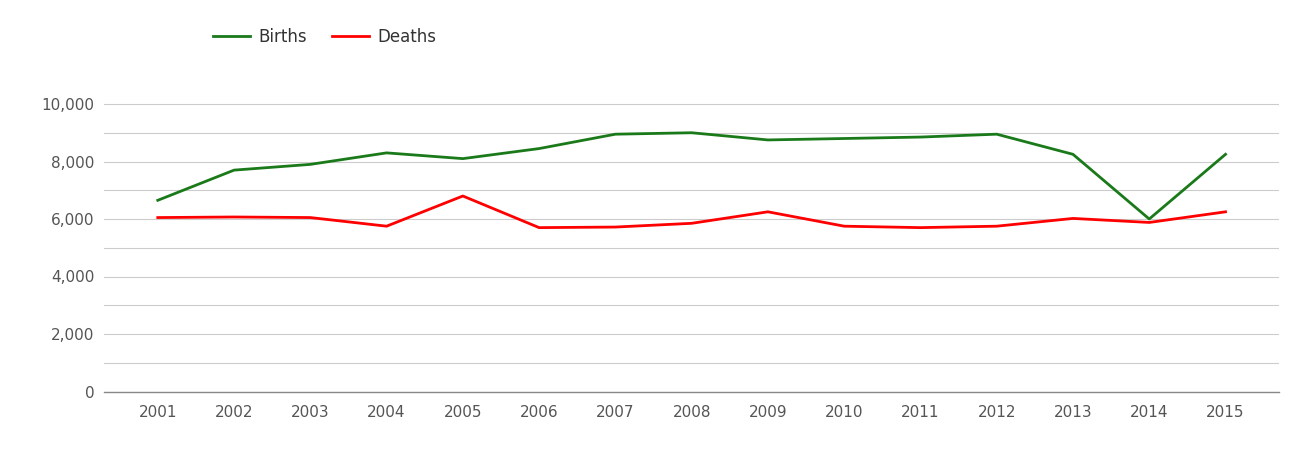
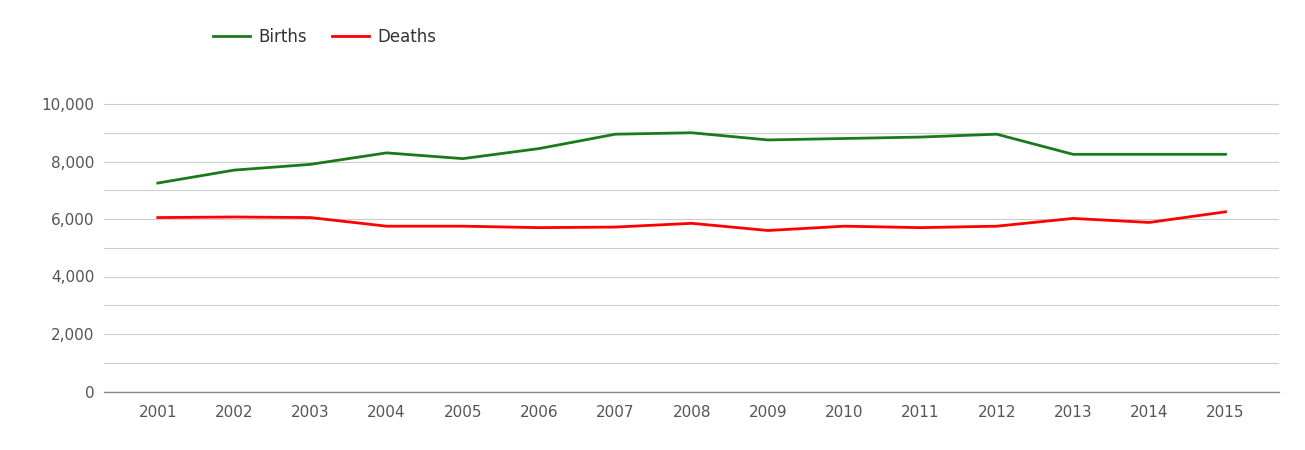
Births/2001: 6,650 -> 7,250
Deaths/2005: 6,800 -> 5,750
Deaths/2009: 6,250 -> 5,600
Births/2014: 6,000 -> 8,250
